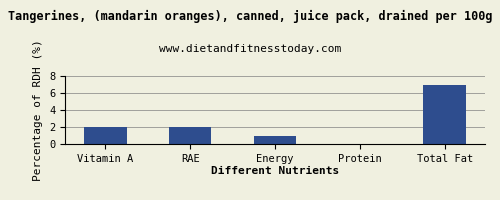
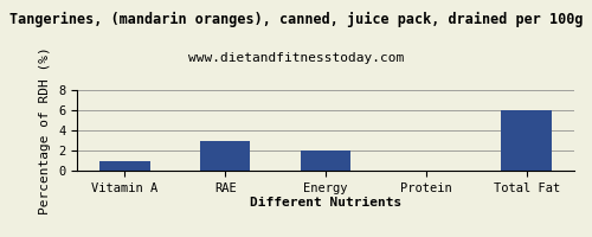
Vitamin A: 2 -> 1
RAE: 2 -> 3
Energy: 1 -> 2
Total Fat: 7 -> 6
